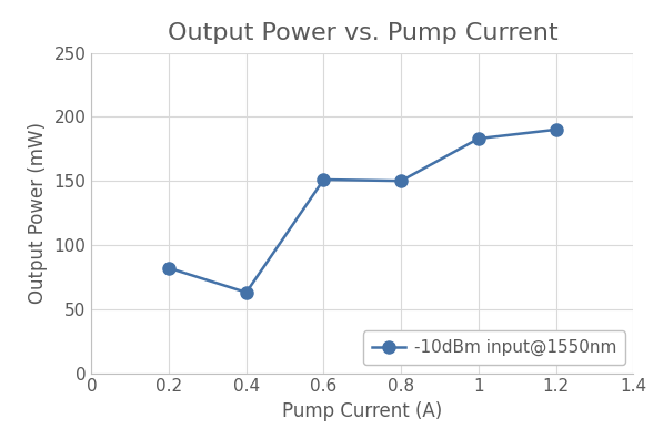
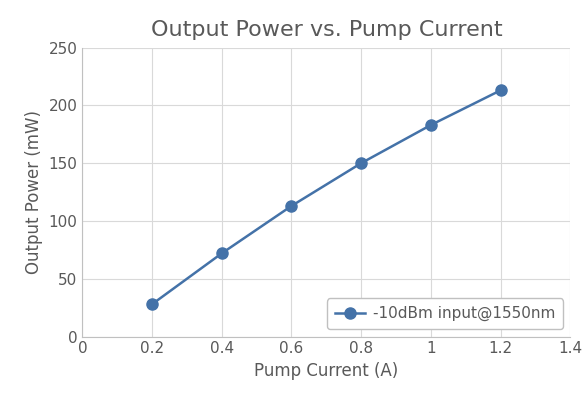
0.2: 82 -> 28
0.4: 63 -> 72
0.6: 151 -> 113
1.2: 190 -> 213
